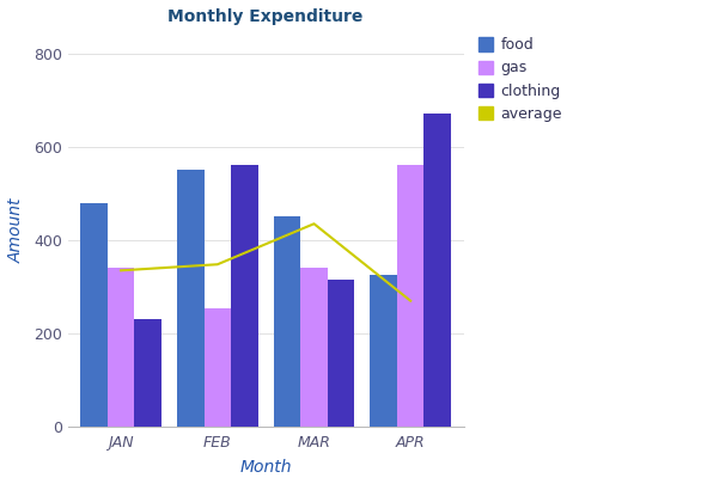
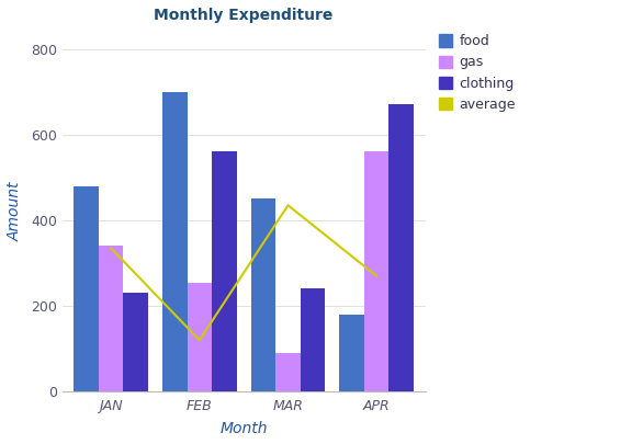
food/FEB: 550 -> 700
average/FEB: 348 -> 120
gas/MAR: 340 -> 90
clothing/MAR: 315 -> 240
food/APR: 325 -> 180
